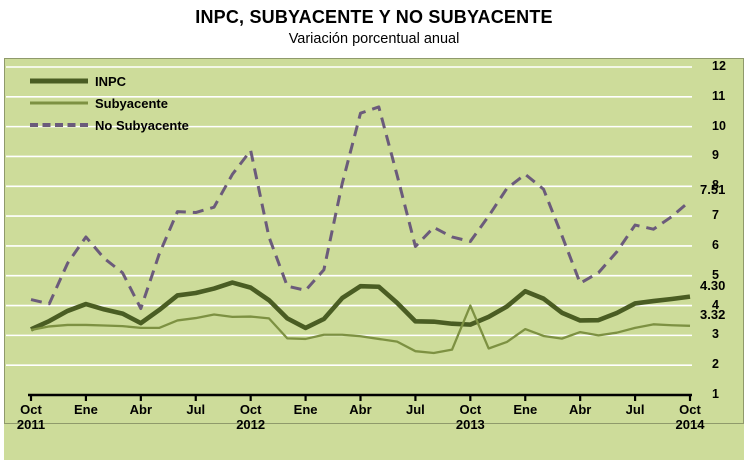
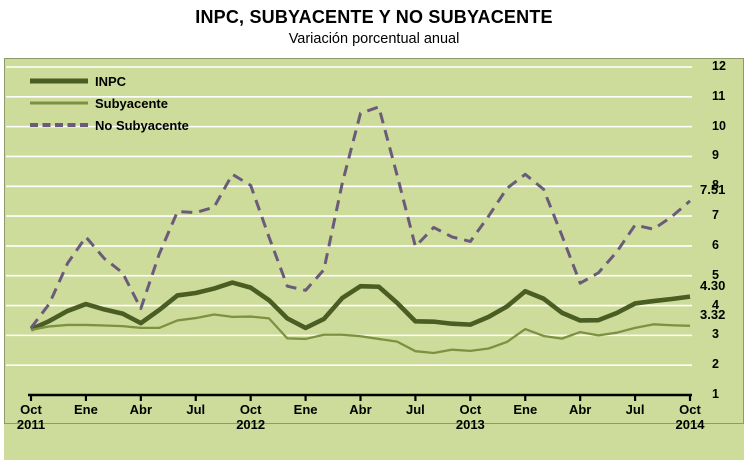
No Subyacente/Oct 2011: 4.2 -> 3.2
No Subyacente/Oct 2012: 9.2 -> 8.0
Subyacente/Oct 2013: 4.0 -> 2.5
